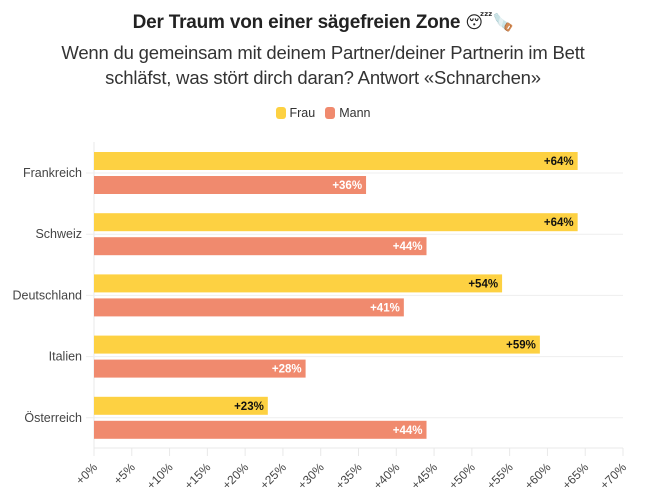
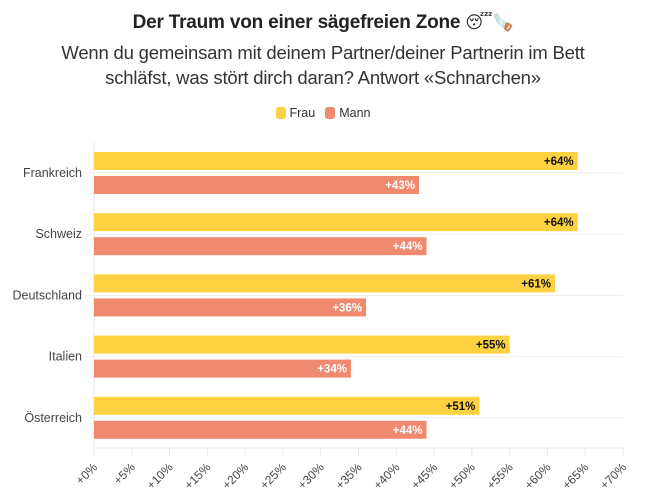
Mann/Frankreich: +36% -> +43%
Frau/Deutschland: +54% -> +61%
Mann/Deutschland: +41% -> +36%
Frau/Italien: +59% -> +55%
Mann/Italien: +28% -> +34%
Frau/Österreich: +23% -> +51%
